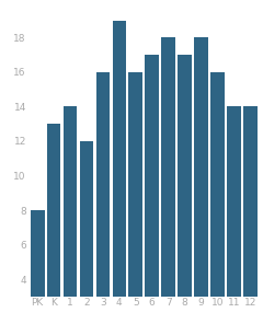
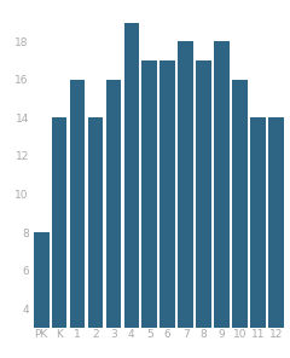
K: 13 -> 14
1: 14 -> 16
2: 12 -> 14
5: 16 -> 17
